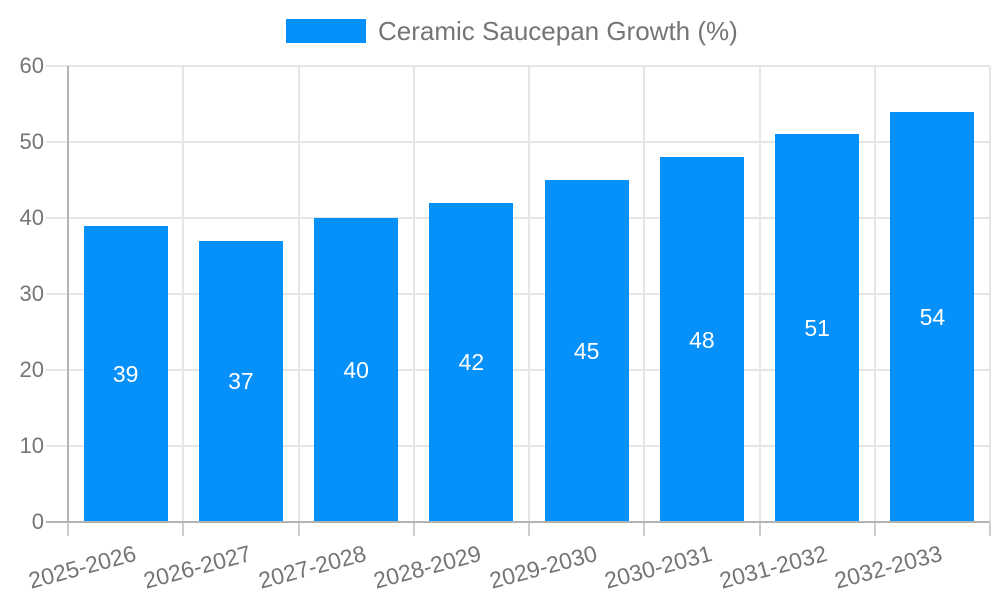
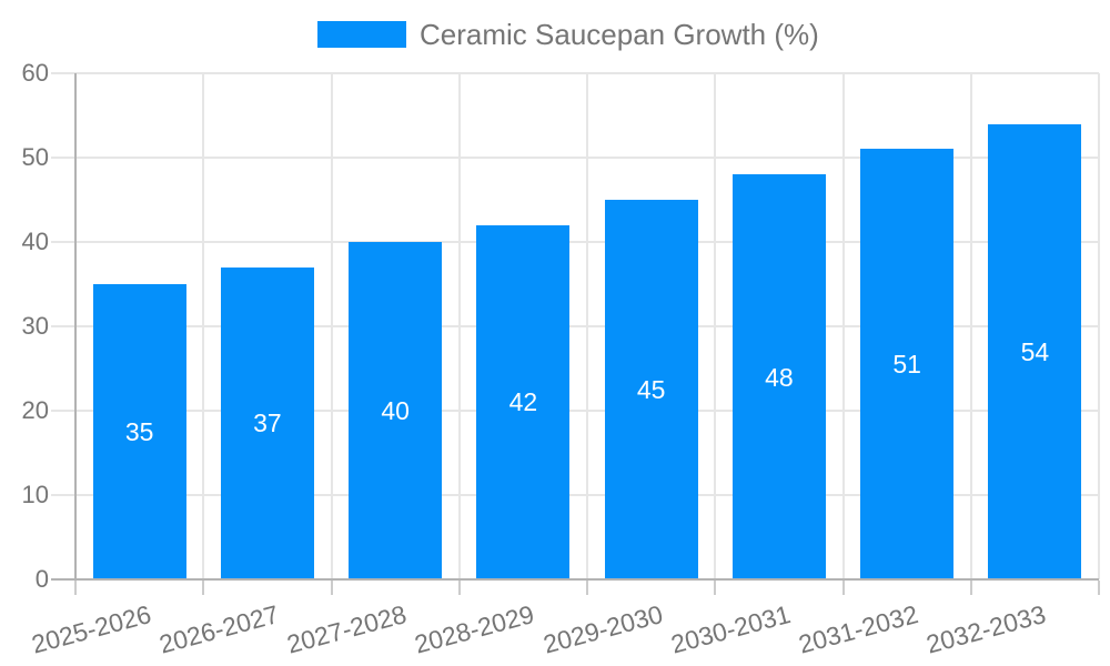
2025-2026: 39 -> 35
